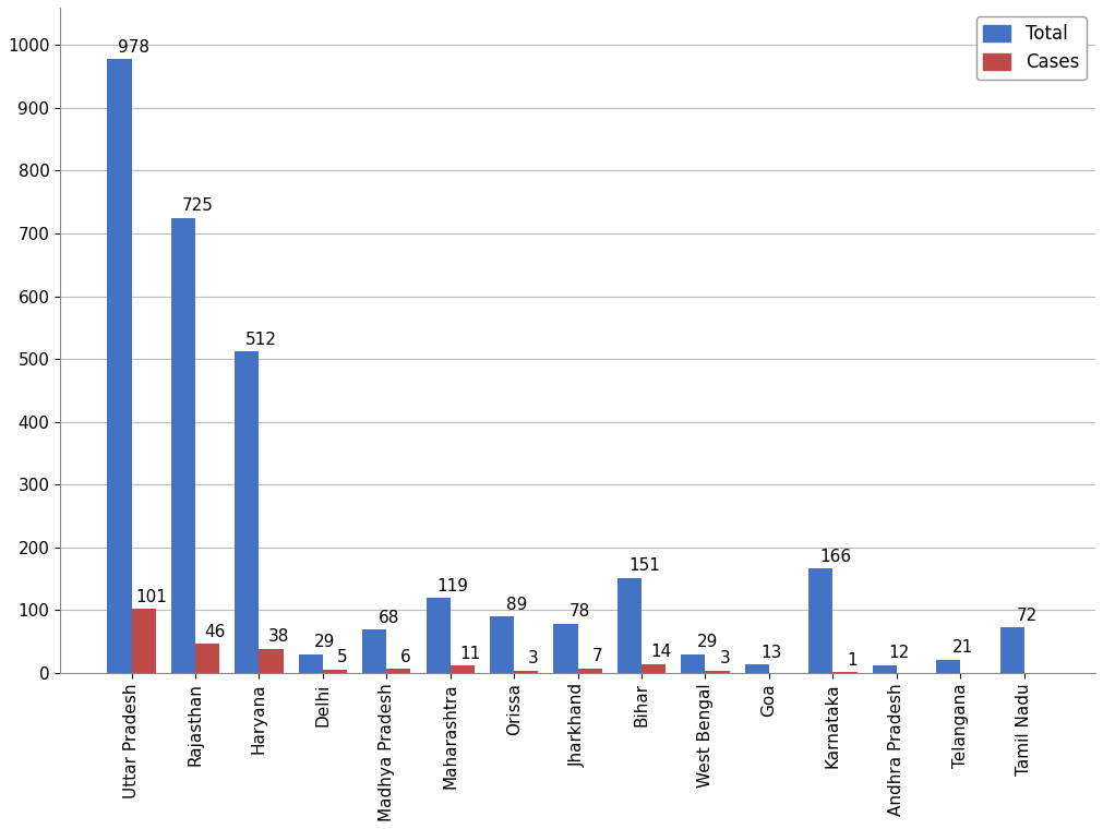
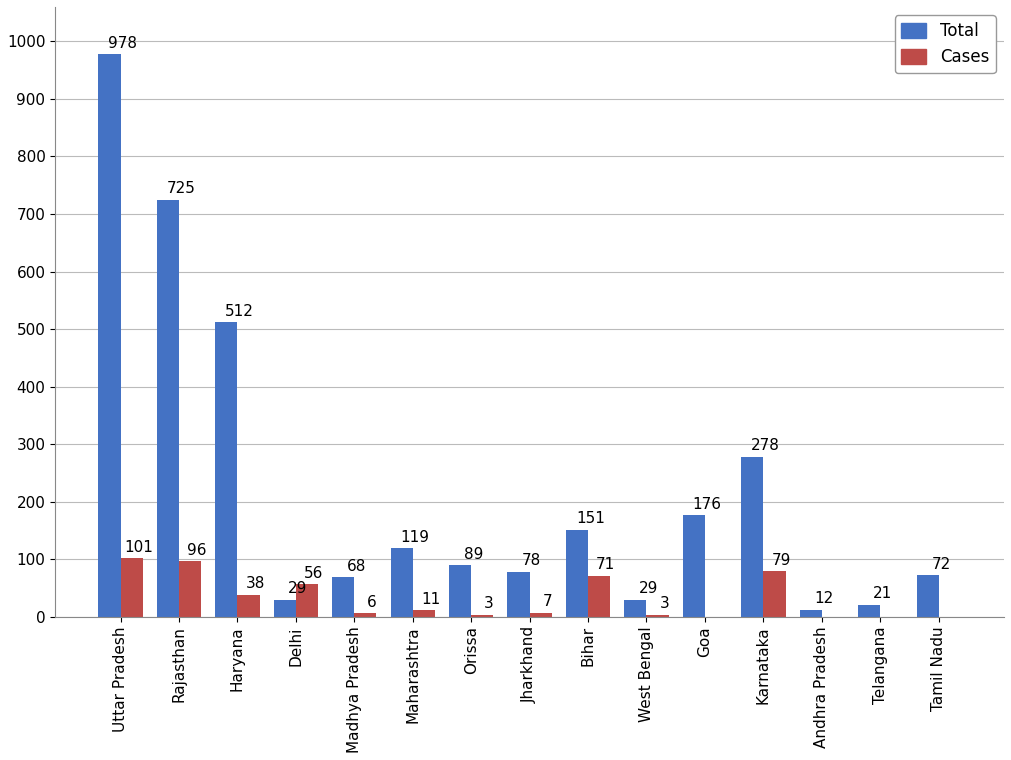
Cases/Rajasthan: 46 -> 96
Cases/Delhi: 5 -> 56
Cases/Bihar: 14 -> 71
Total/Goa: 13 -> 176
Total/Karnataka: 166 -> 278
Cases/Karnataka: 1 -> 79
